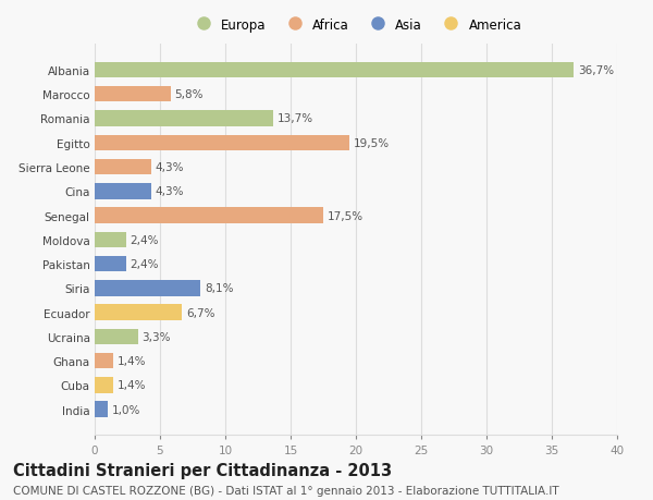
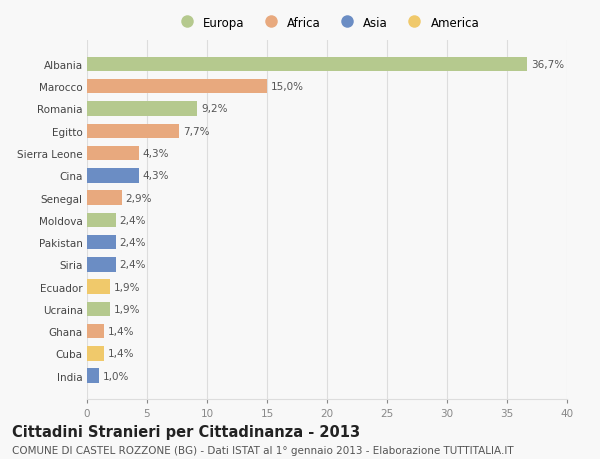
Marocco: 5,8% -> 15,0%
Romania: 13,7% -> 9,2%
Egitto: 19,5% -> 7,7%
Senegal: 17,5% -> 2,9%
Siria: 8,1% -> 2,4%
Ecuador: 6,7% -> 1,9%
Ucraina: 3,3% -> 1,9%
